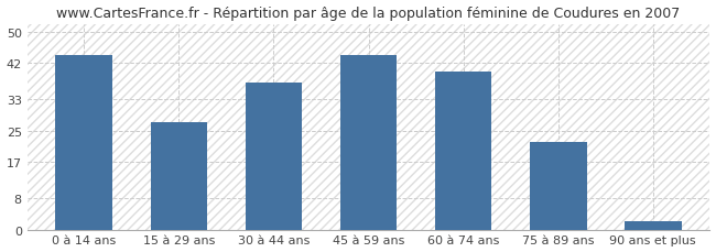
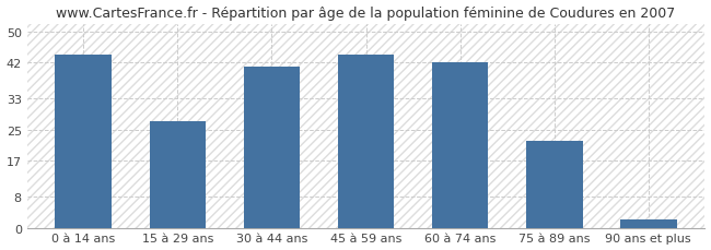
30 à 44 ans: 37 -> 41
60 à 74 ans: 40 -> 42
